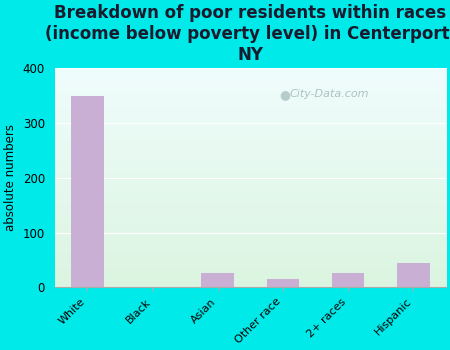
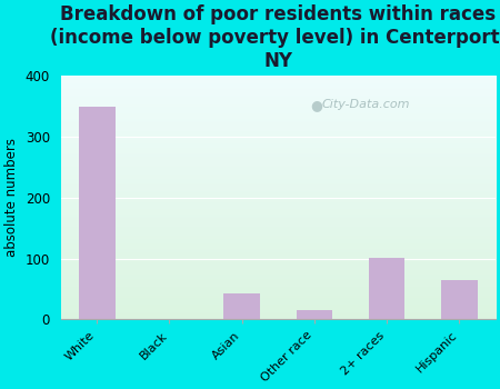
Asian: 27 -> 42
2+ races: 26 -> 102
Hispanic: 44 -> 64
